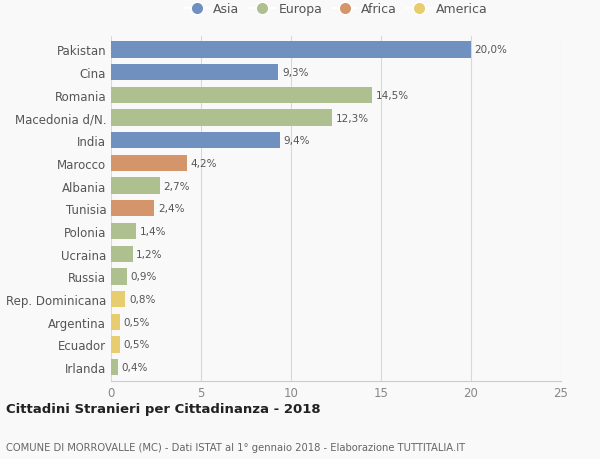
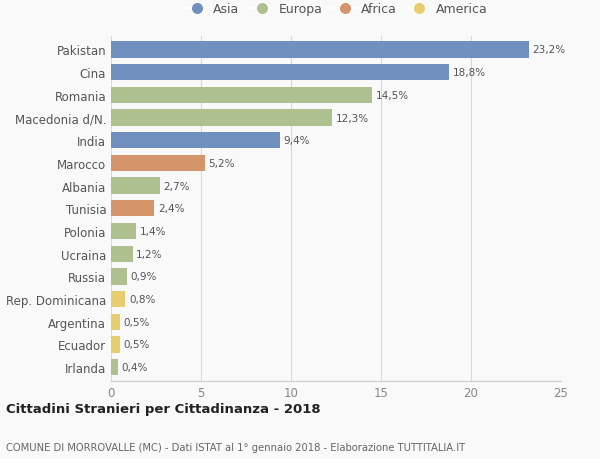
Pakistan: 20,0% -> 23,2%
Cina: 9,3% -> 18,8%
Marocco: 4,2% -> 5,2%
